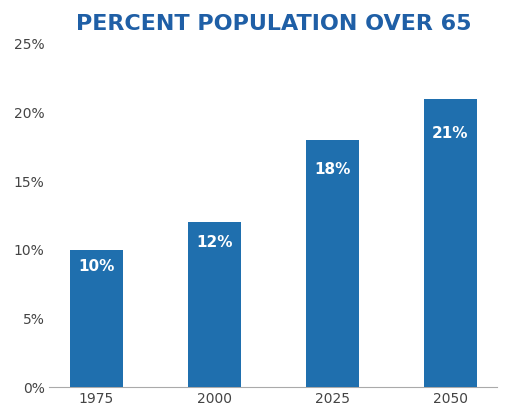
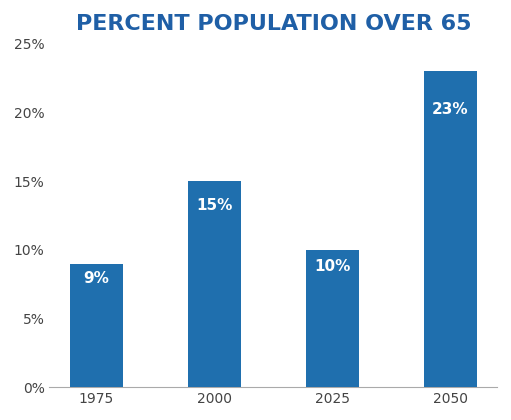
1975: 10% -> 9%
2000: 12% -> 15%
2025: 18% -> 10%
2050: 21% -> 23%
